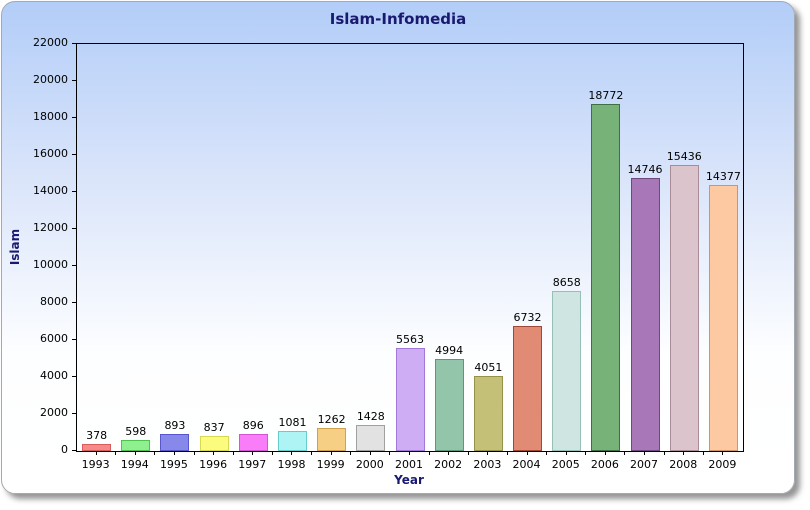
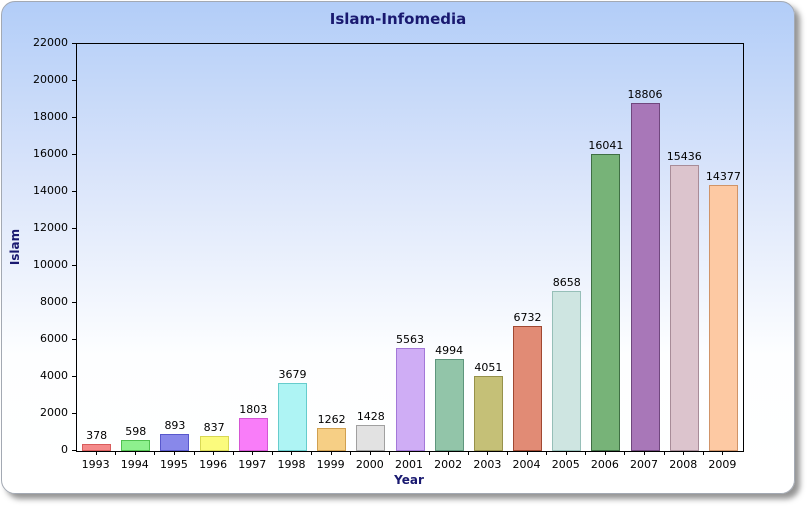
1997: 896 -> 1803
1998: 1081 -> 3679
2006: 18772 -> 16041
2007: 14746 -> 18806
